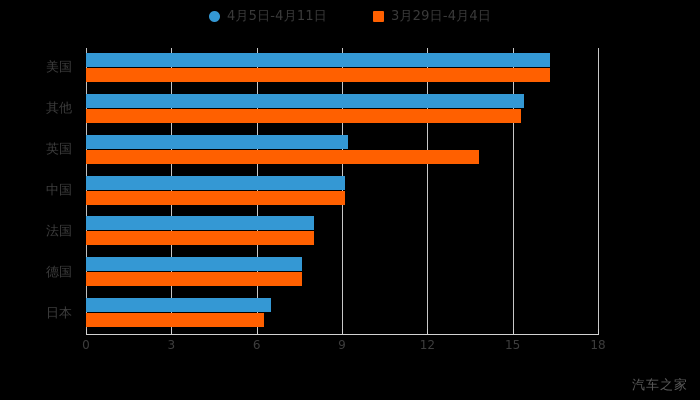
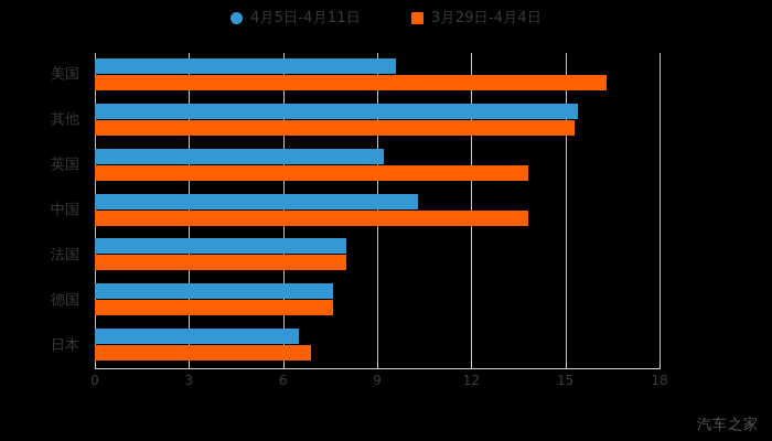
4月5日-4月11日/美国: 16.3 -> 9.6
4月5日-4月11日/中国: 9.1 -> 10.3
3月29日-4月4日/中国: 9.1 -> 13.8
3月29日-4月4日/日本: 6.2 -> 6.9
